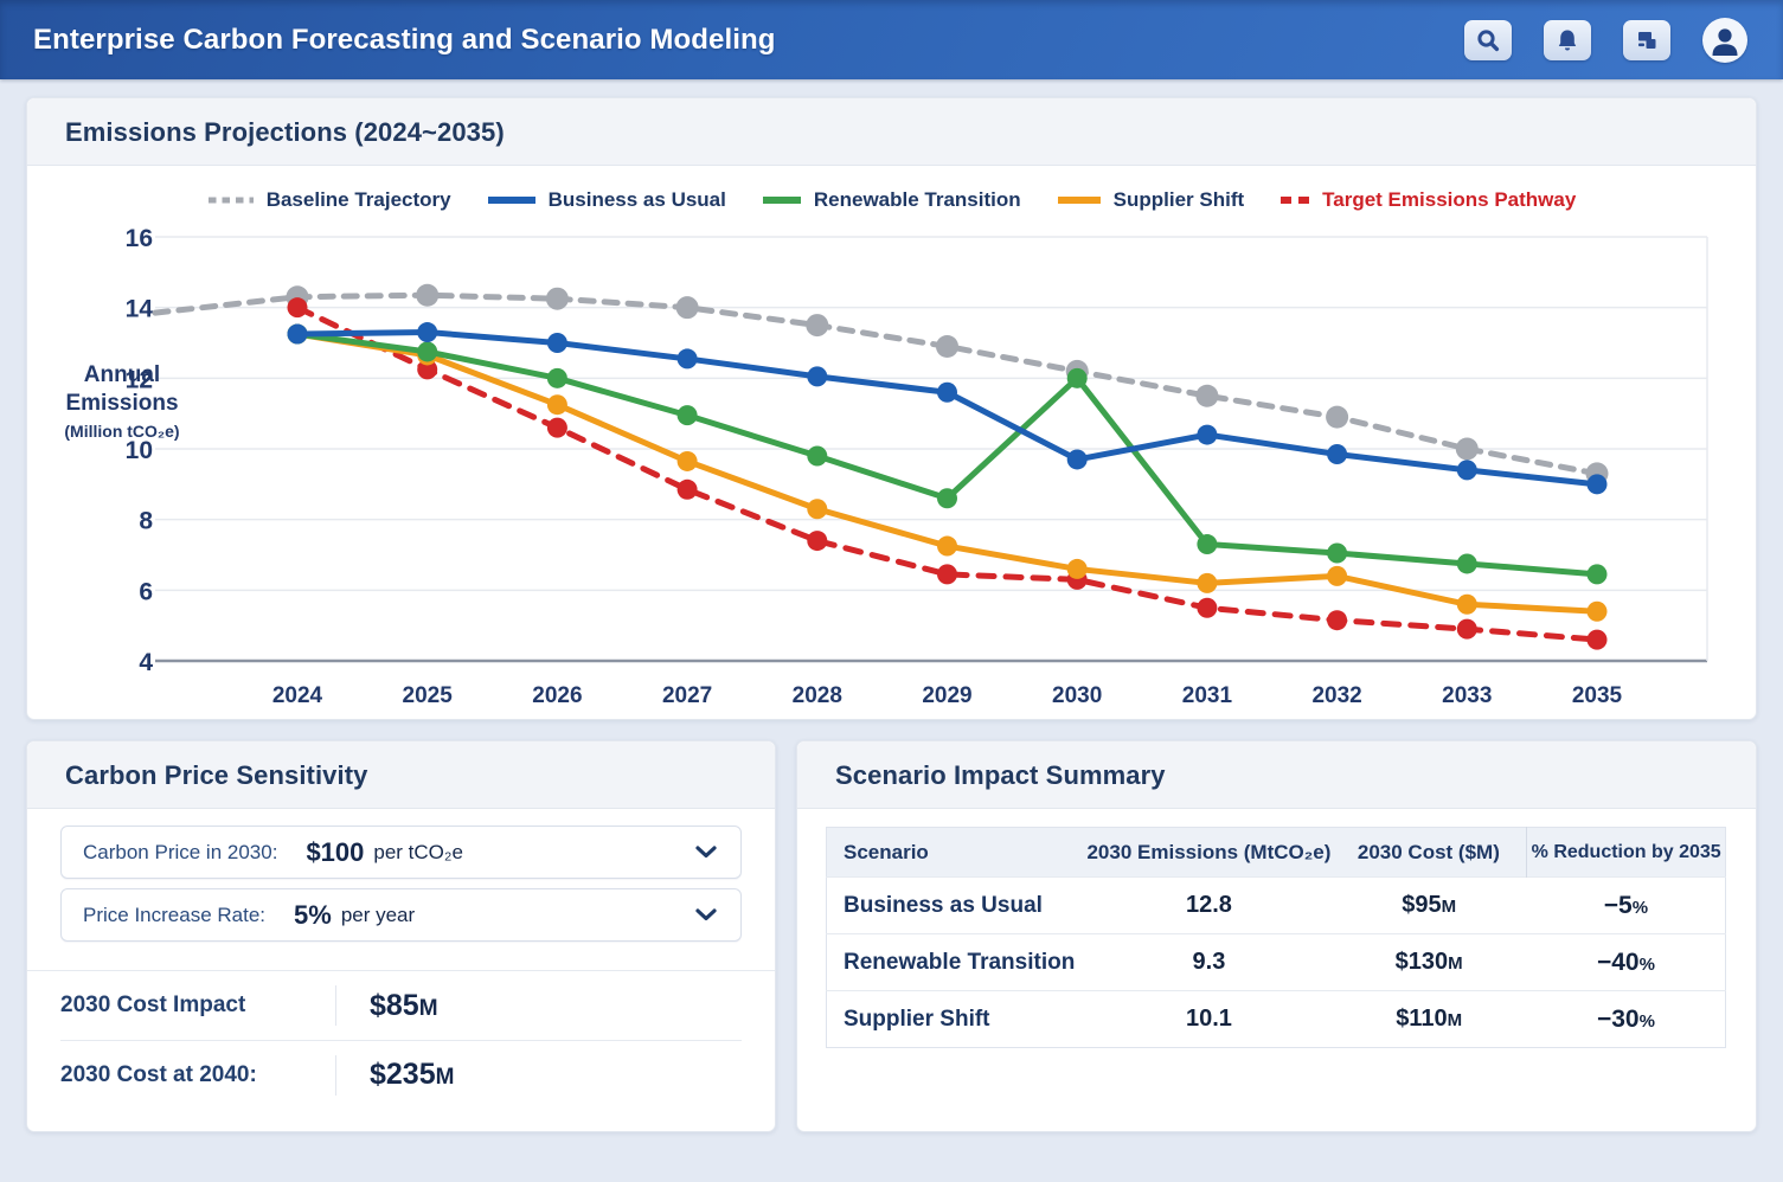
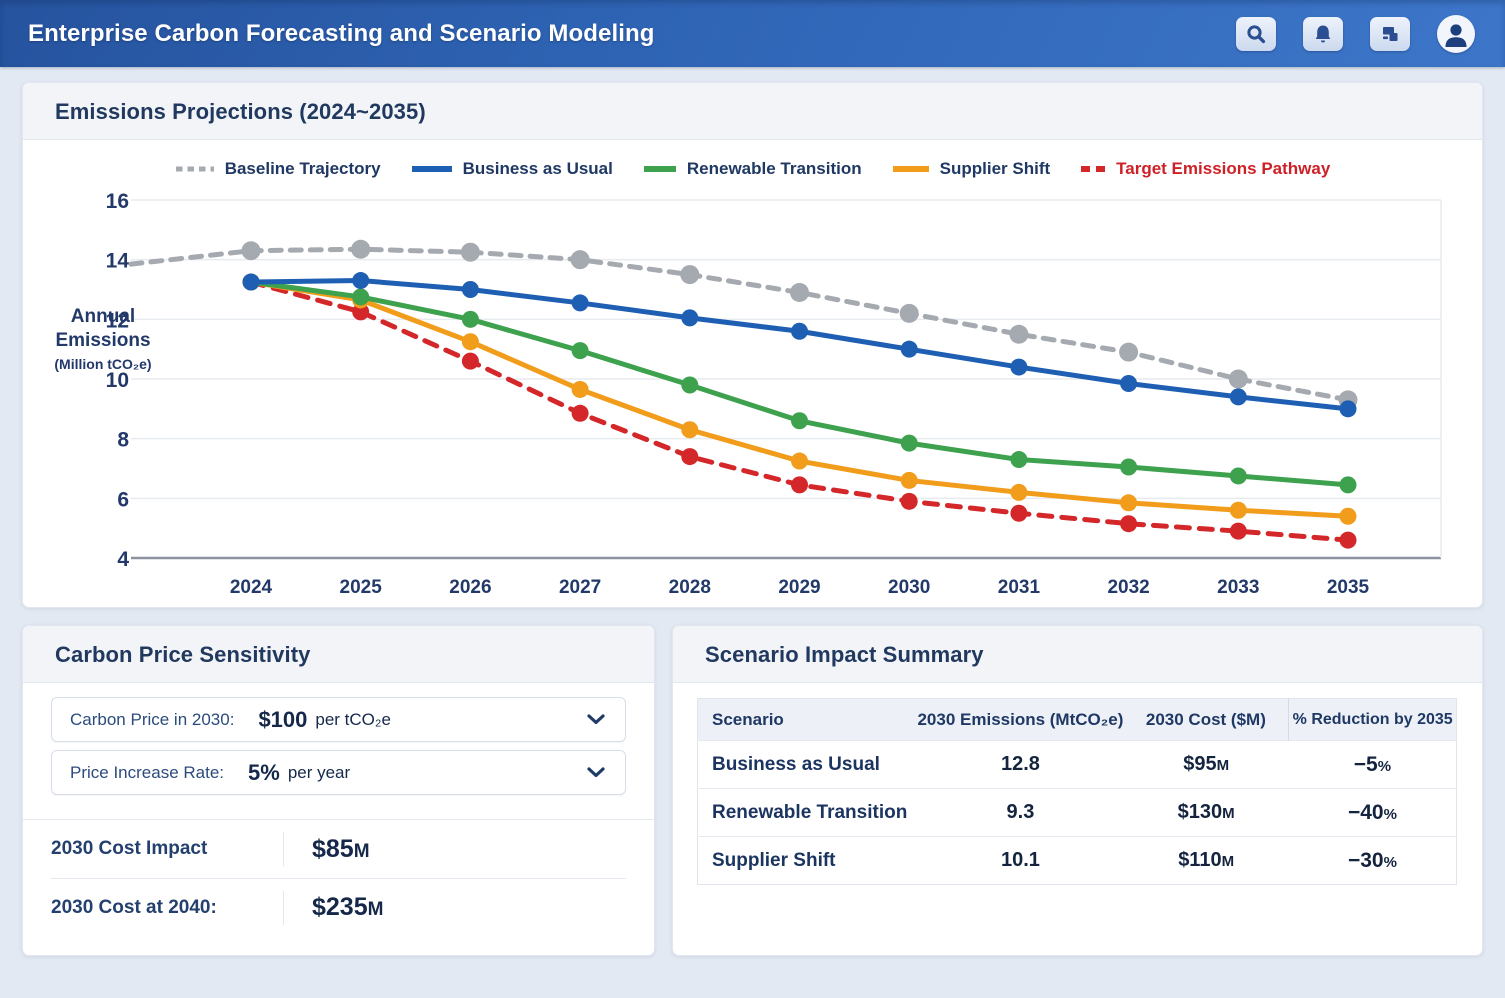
Target Emissions Pathway/2024: 14.0 -> 13.2
Business as Usual/2030: 9.7 -> 11.0
Renewable Transition/2030: 12.0 -> 7.8
Target Emissions Pathway/2030: 6.3 -> 5.9
Supplier Shift/2032: 6.4 -> 5.8
